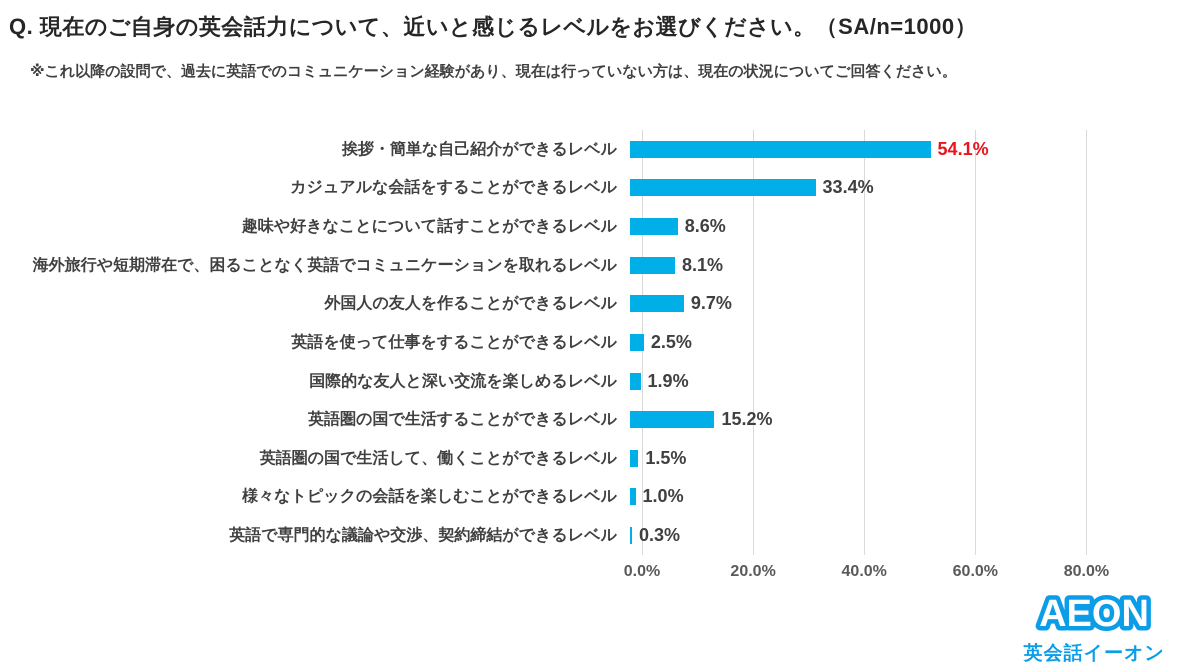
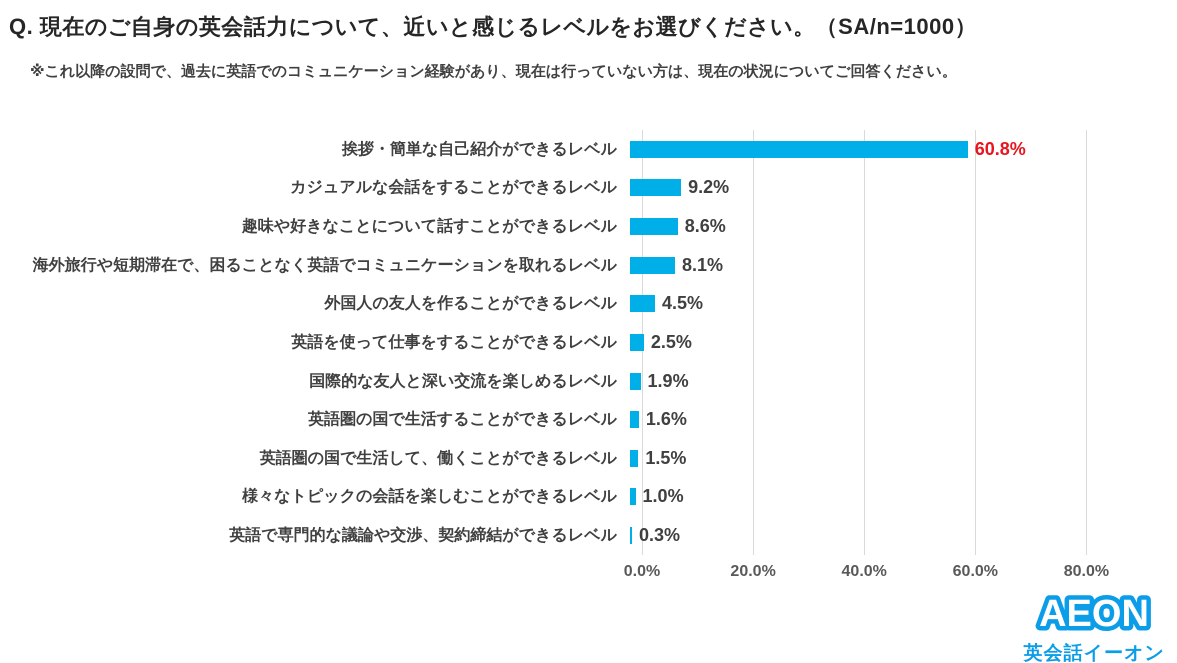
挨拶・簡単な自己紹介ができるレベル: 54.1% -> 60.8%
カジュアルな会話をすることができるレベル: 33.4% -> 9.2%
外国人の友人を作ることができるレベル: 9.7% -> 4.5%
英語圏の国で生活することができるレベル: 15.2% -> 1.6%
